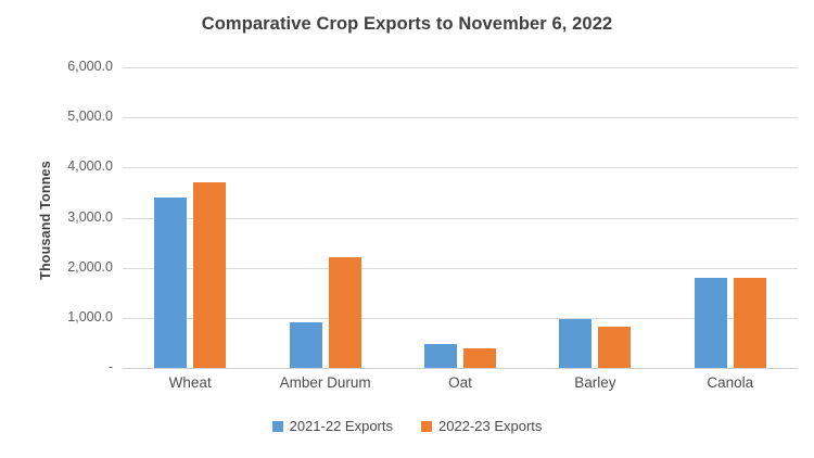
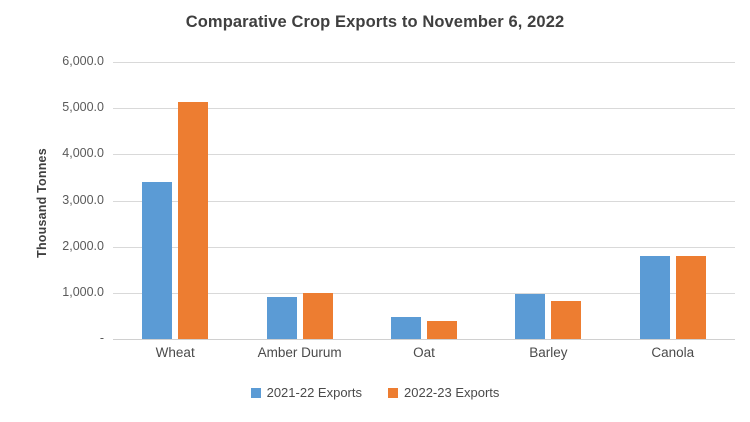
2022-23 Exports/Wheat: 3700 -> 5100
2022-23 Exports/Amber Durum: 2200 -> 1000
